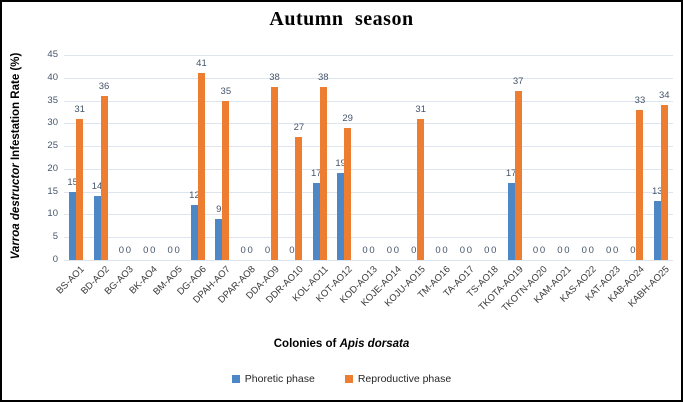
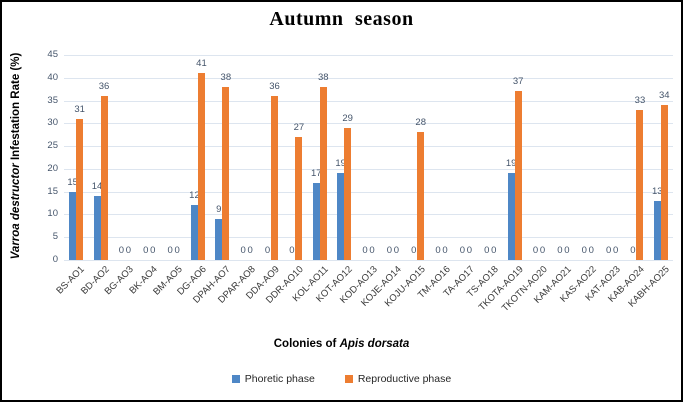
Reproductive phase/DPAH-AO7: 35 -> 38
Reproductive phase/DDA-AO9: 38 -> 36
Reproductive phase/KOJU-AO15: 31 -> 28
Phoretic phase/TKOTA-AO19: 17 -> 19
